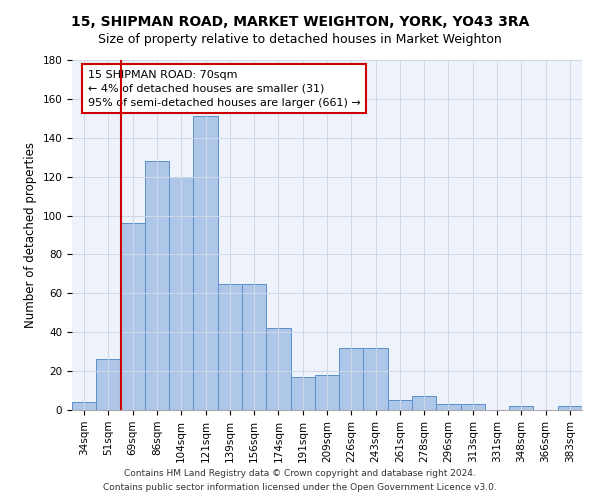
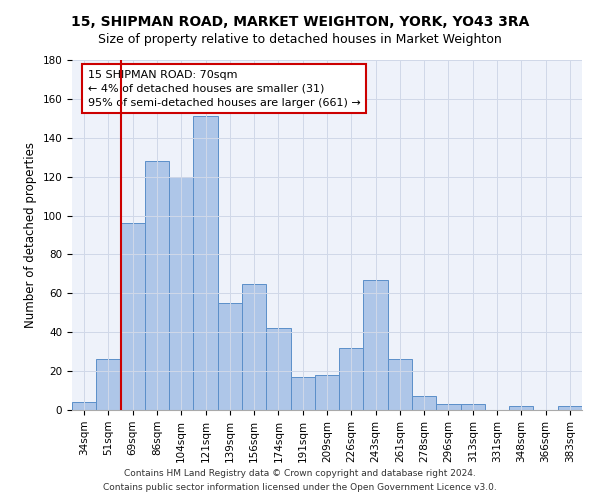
139sqm: 65 -> 55
243sqm: 32 -> 67
261sqm: 5 -> 26
